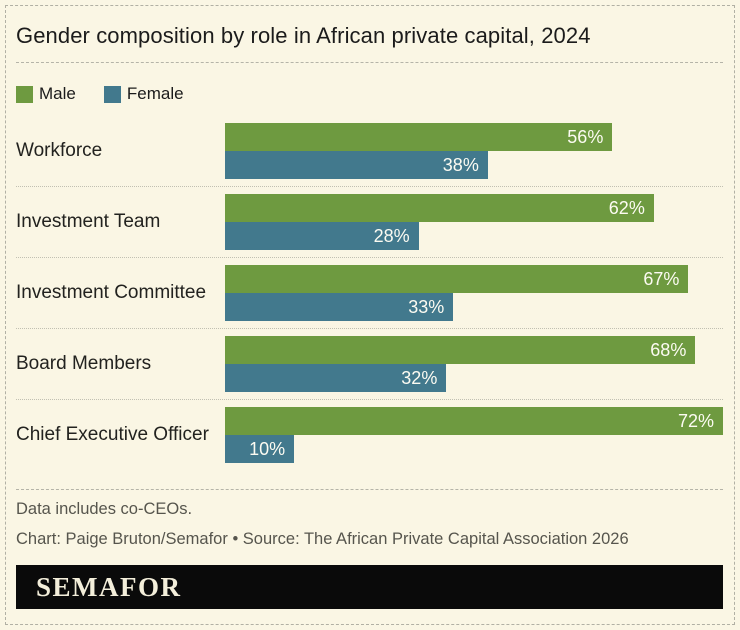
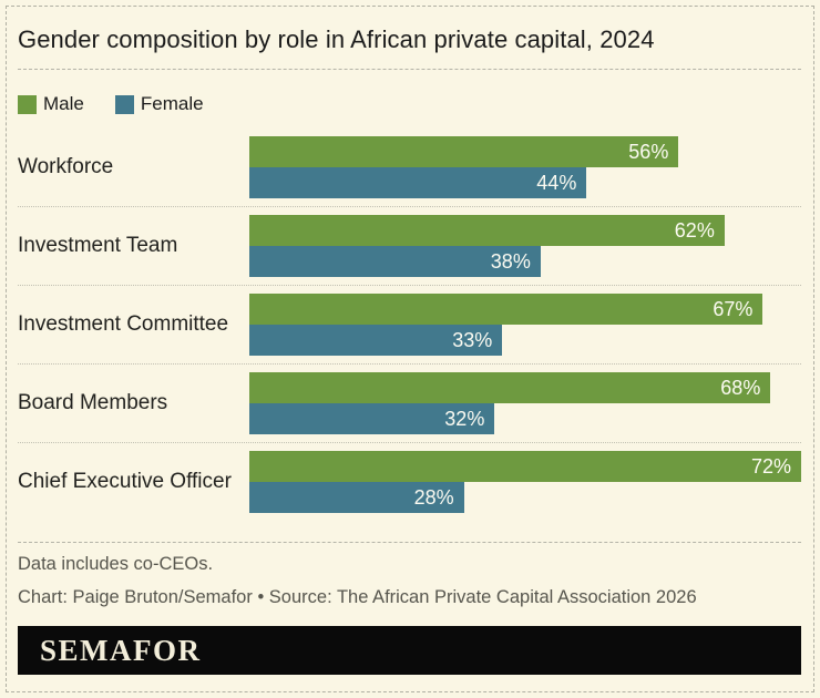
Female/Workforce: 38% -> 44%
Female/Investment Team: 28% -> 38%
Female/Chief Executive Officer: 10% -> 28%
